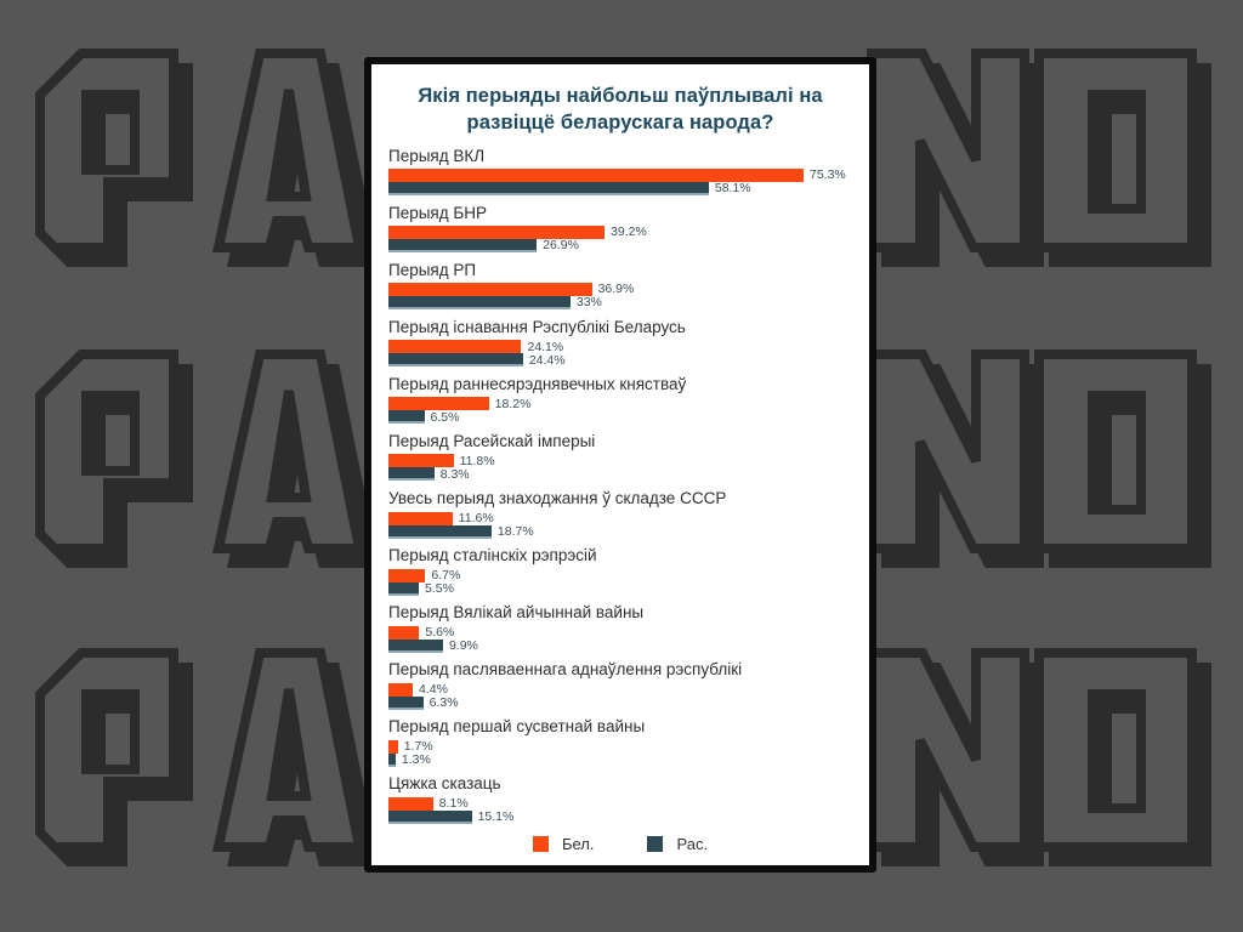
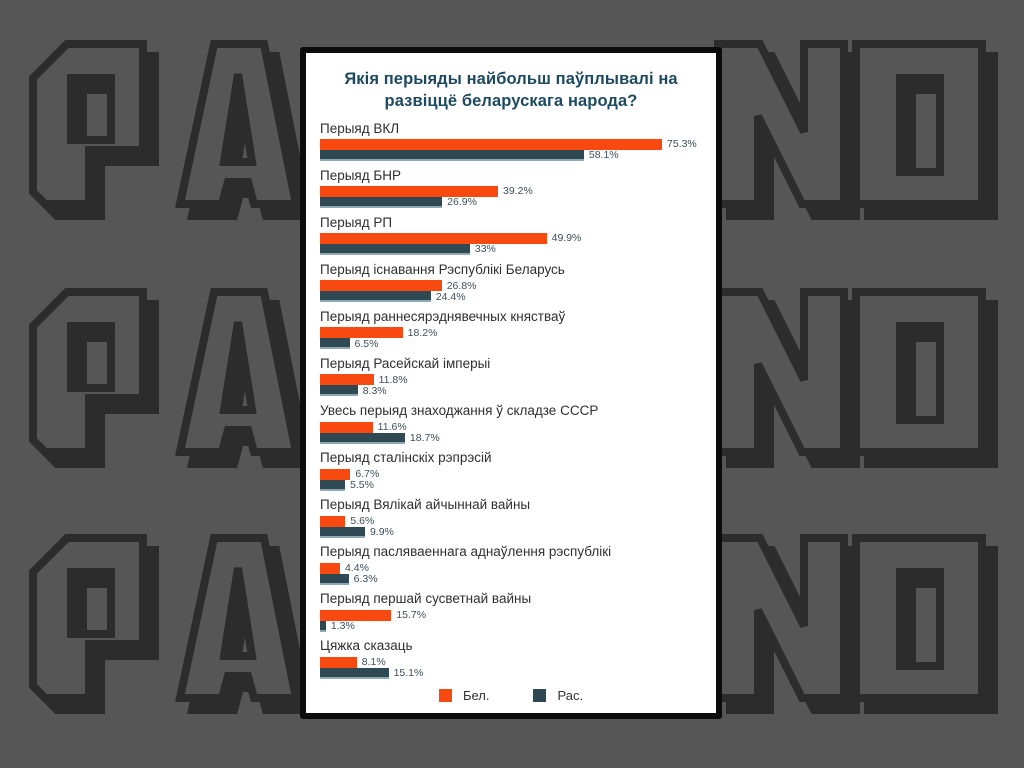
Бел./Перыяд РП: 36.9% -> 49.9%
Бел./Перыяд існавання Рэспублікі Беларусь: 24.1% -> 26.8%
Бел./Перыяд першай сусветнай вайны: 1.7% -> 15.7%
